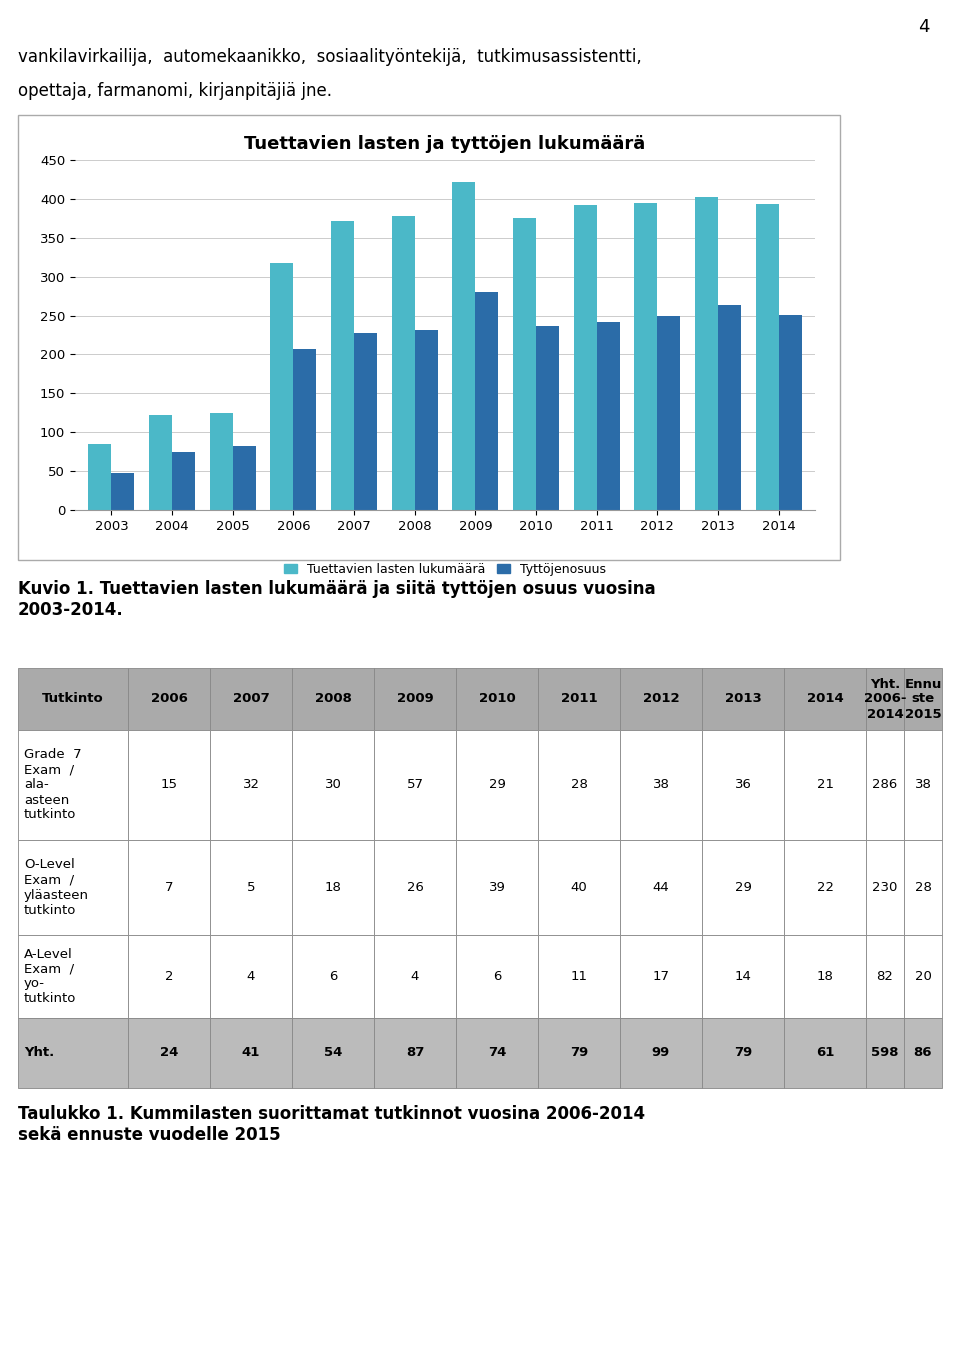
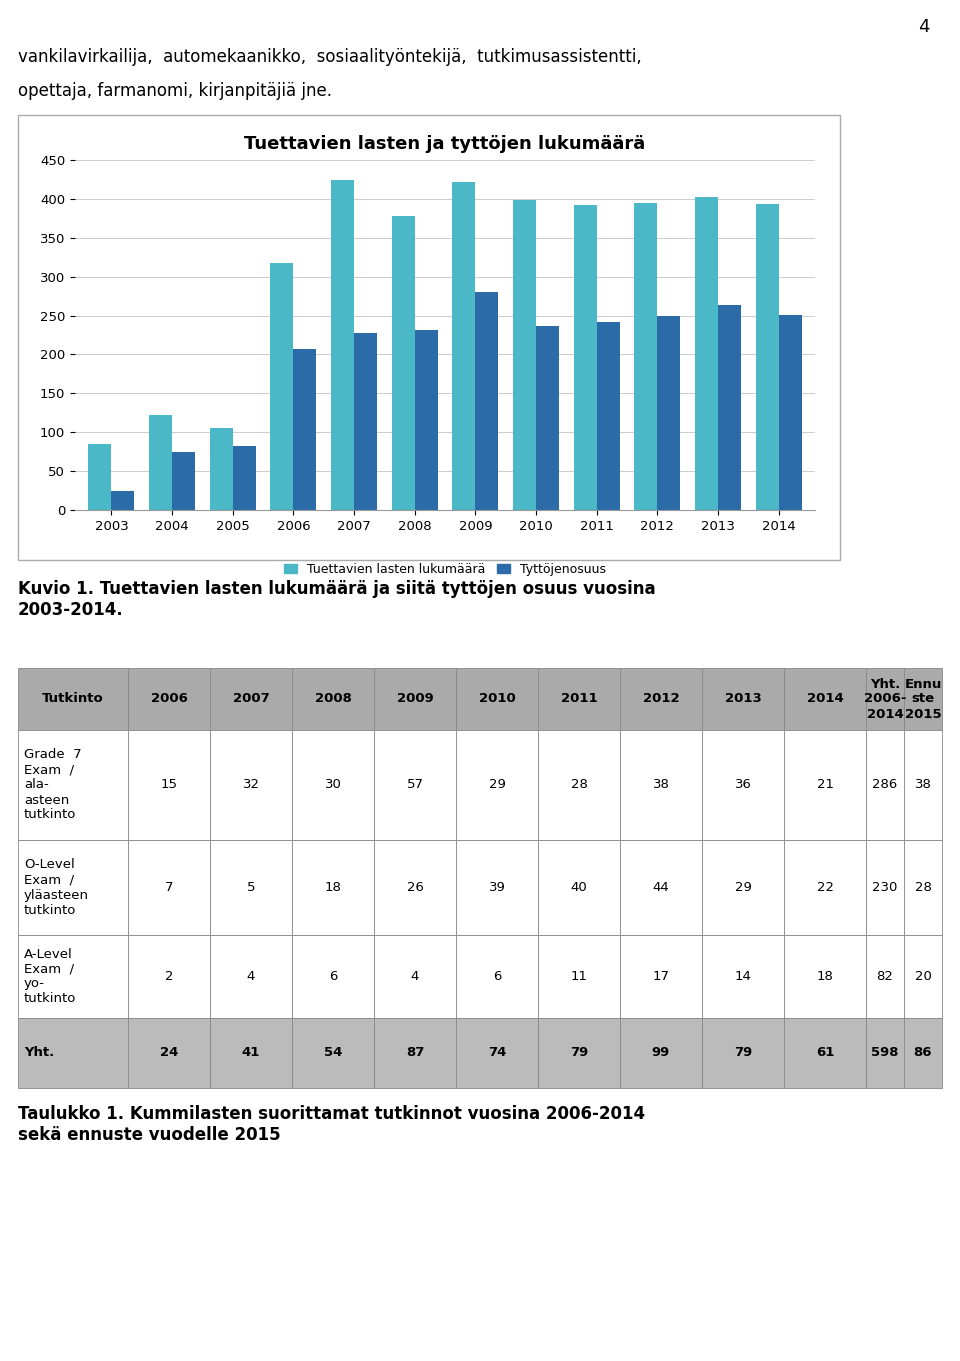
Tyttöjenosuus/2003: 48 -> 24
Tuettavien lasten lukumäärä/2005: 125 -> 106
Tuettavien lasten lukumäärä/2007: 372 -> 424
Tuettavien lasten lukumäärä/2010: 376 -> 398
